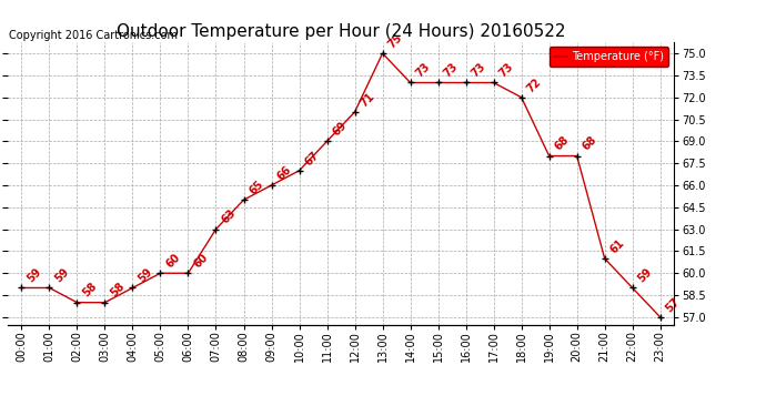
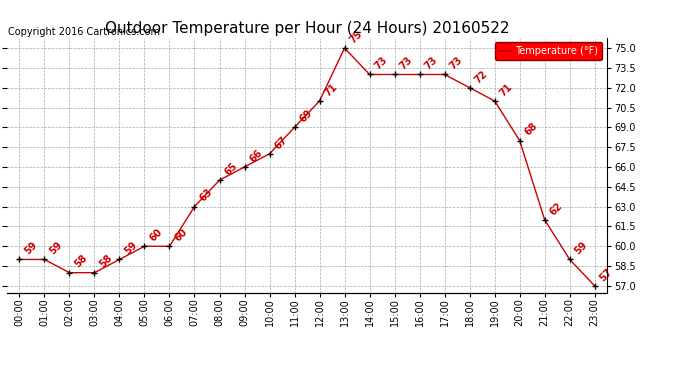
19:00: 68 -> 71
21:00: 61 -> 62
